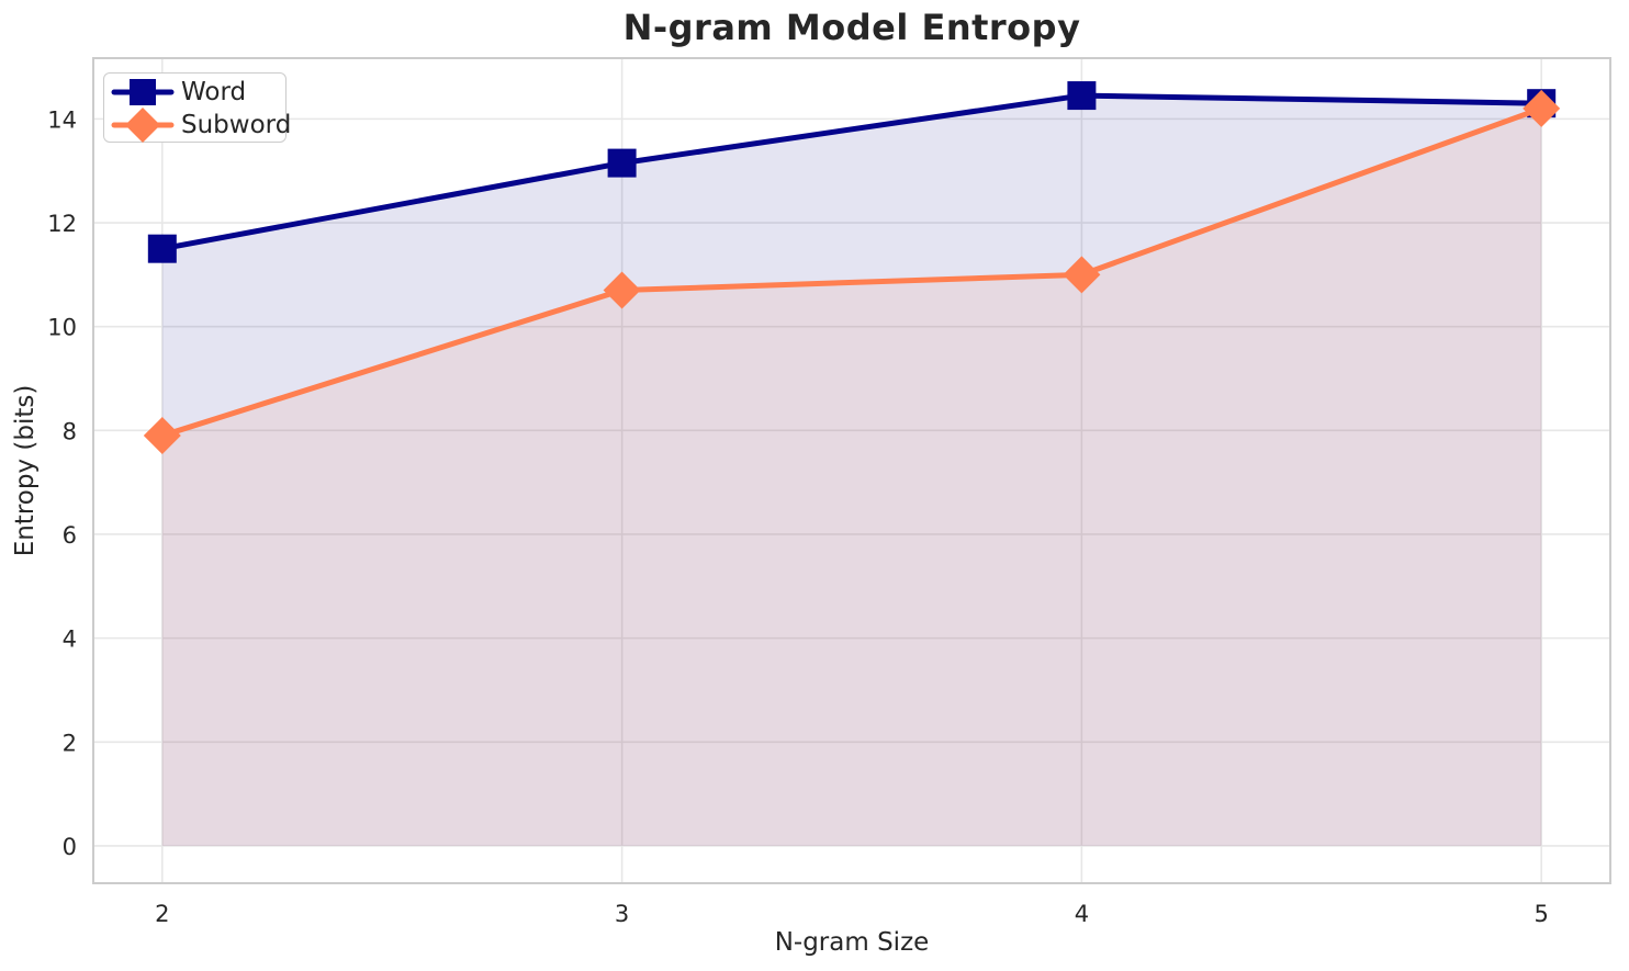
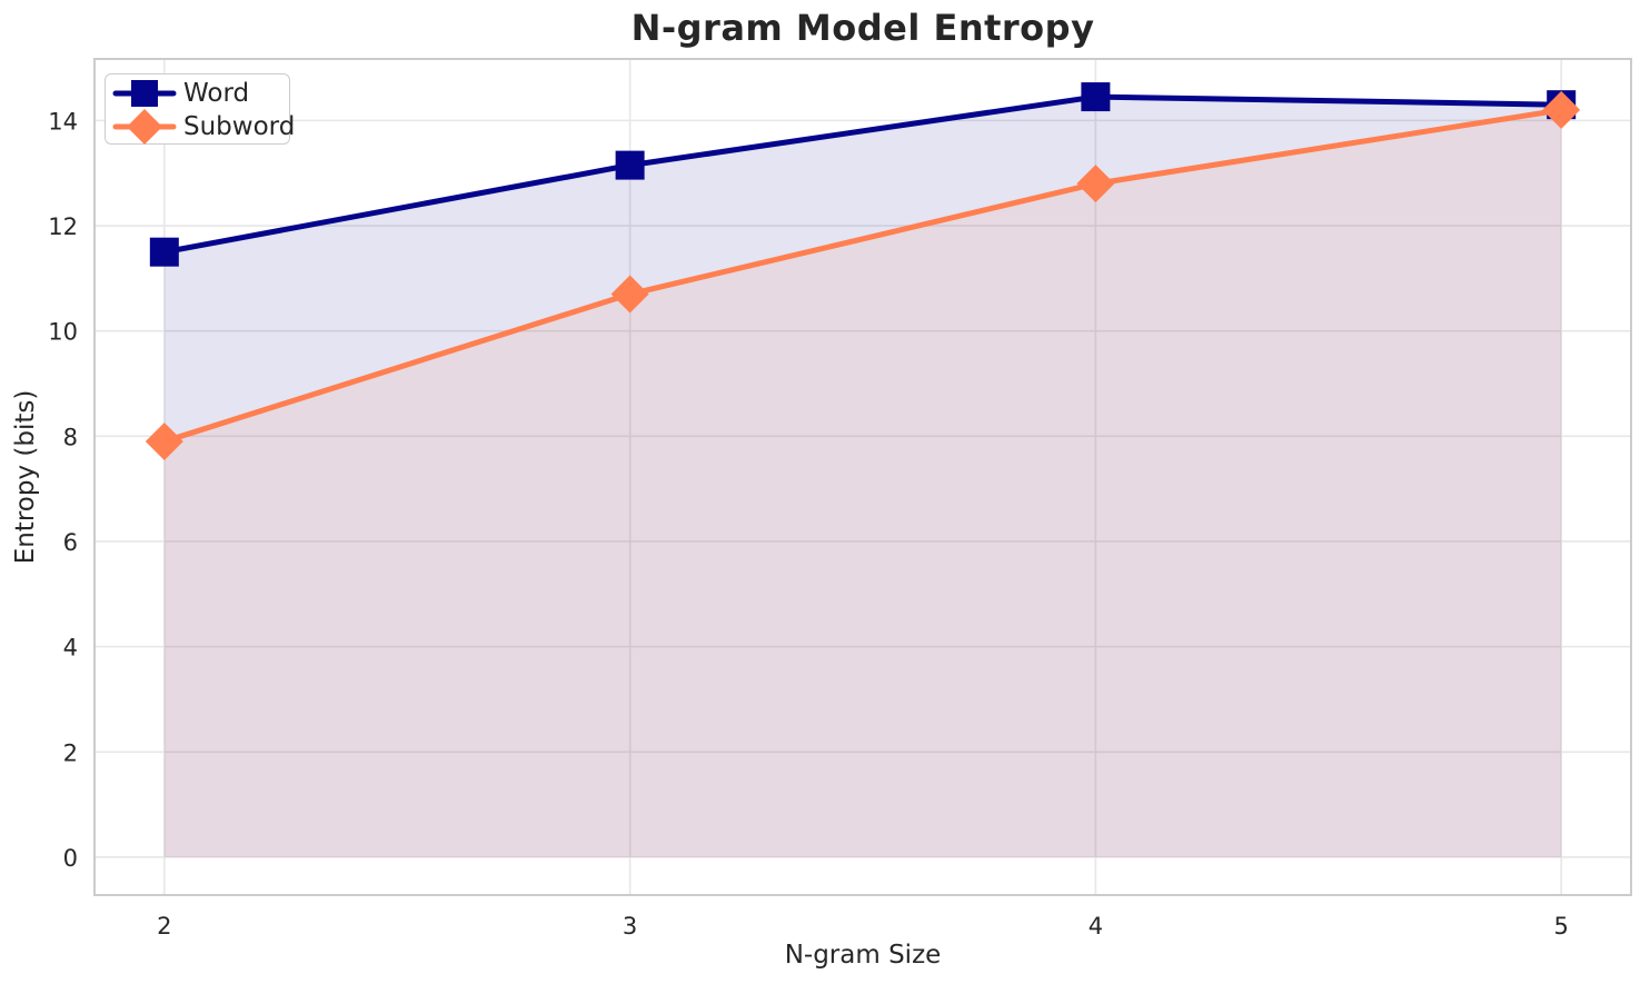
Subword/4: 11.0 -> 12.8
